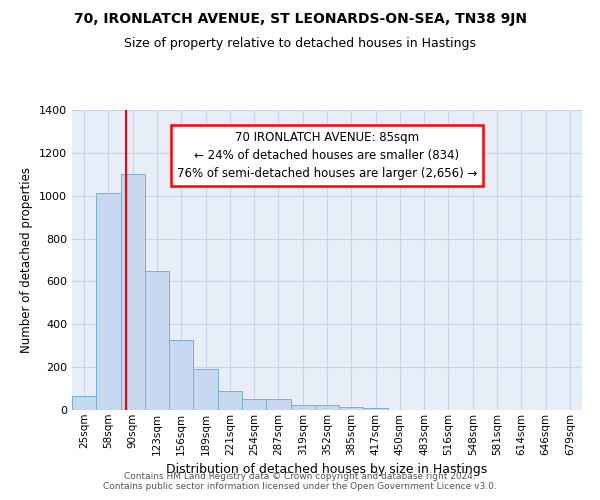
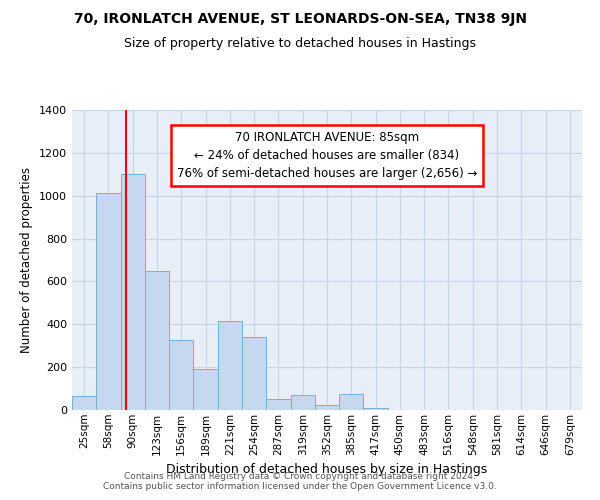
221sqm: 90 -> 415
254sqm: 50 -> 340
319sqm: 25 -> 70
385sqm: 15 -> 75
